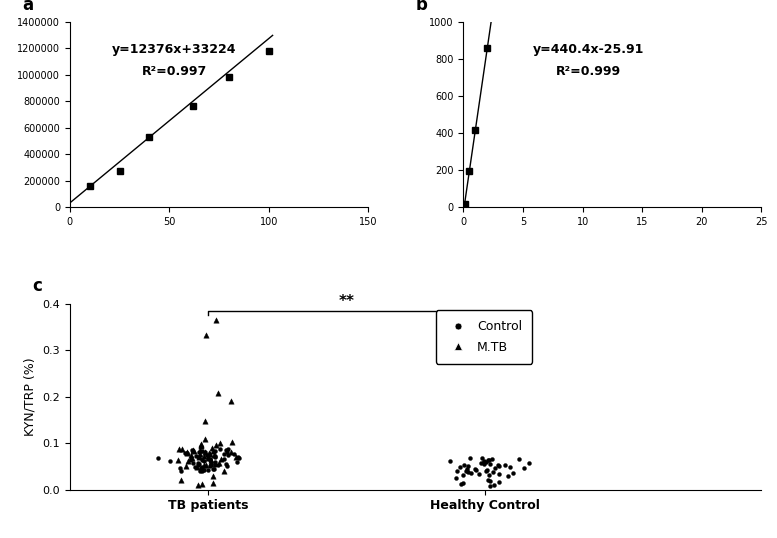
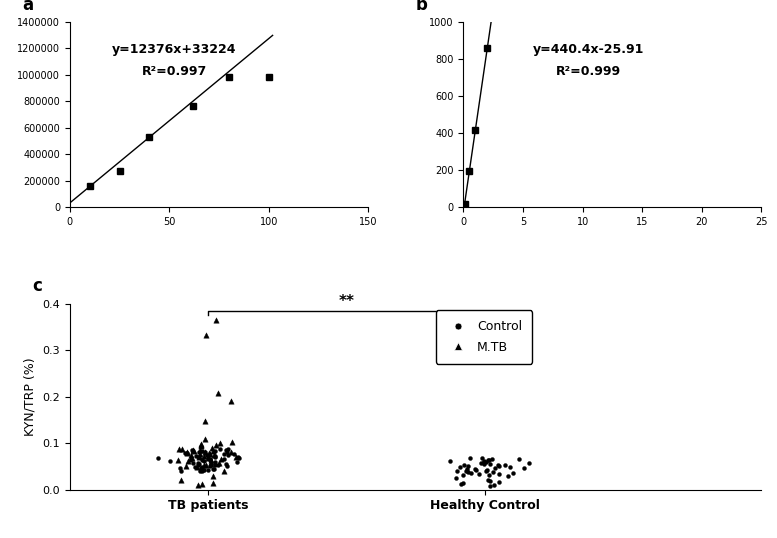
100: 1180000 -> 980000
